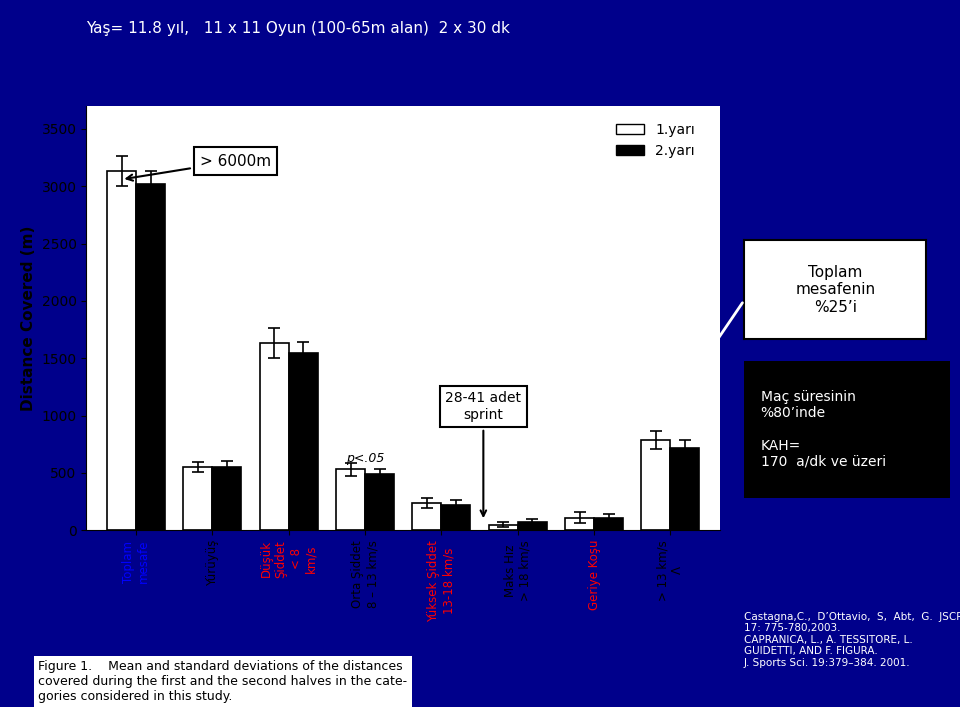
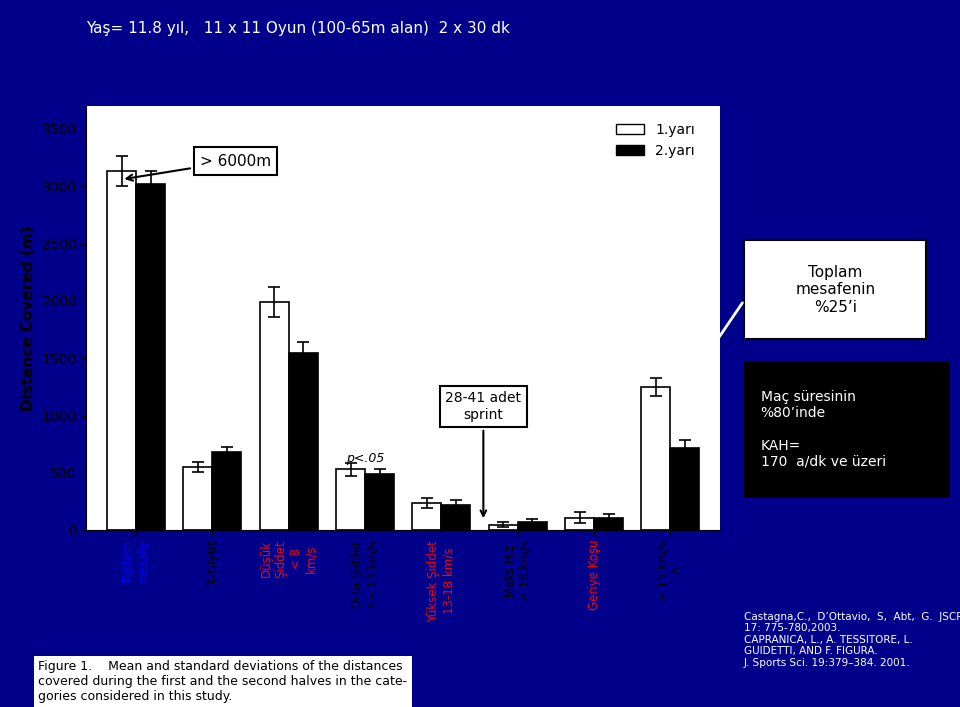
2.yarı/Yürüyüş: 560 -> 680
1.yarı/Düşük Şiddet < 8 km/s: 1630 -> 1990
1.yarı/> 13 km/s Λ: 790 -> 1250
